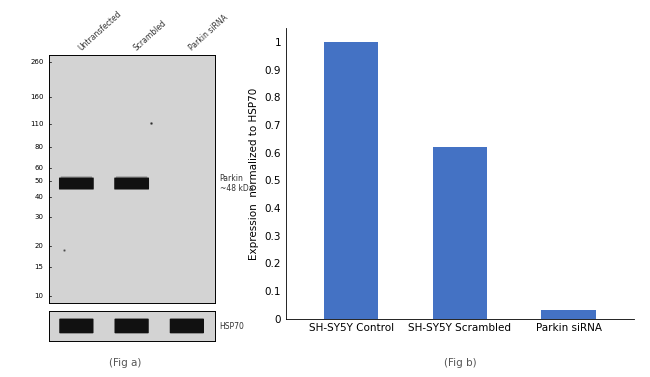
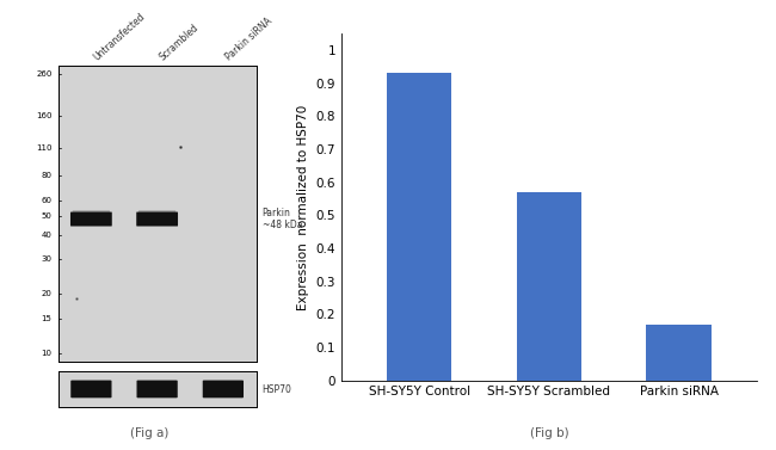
SH-SY5Y Control: 1.00 -> 0.93
SH-SY5Y Scrambled: 0.62 -> 0.57
Parkin siRNA: 0.03 -> 0.17
